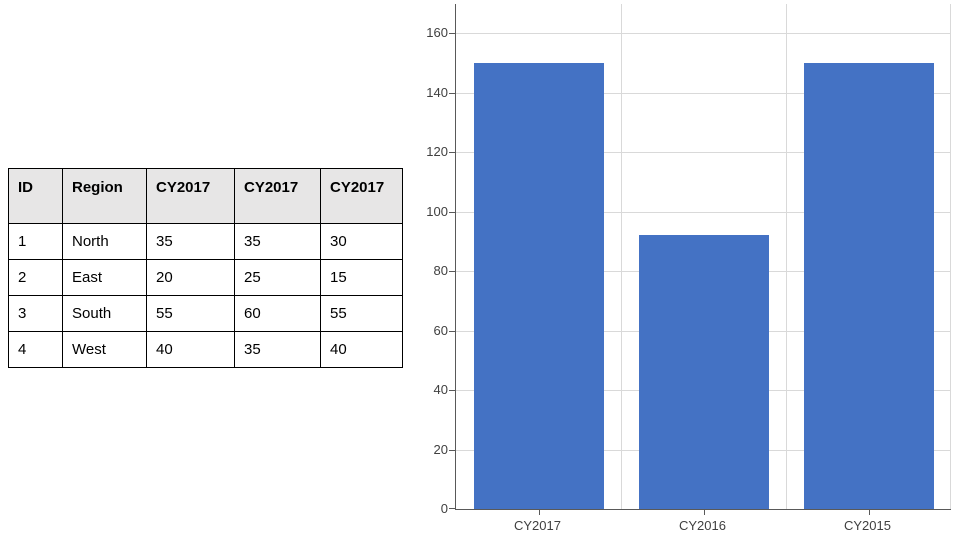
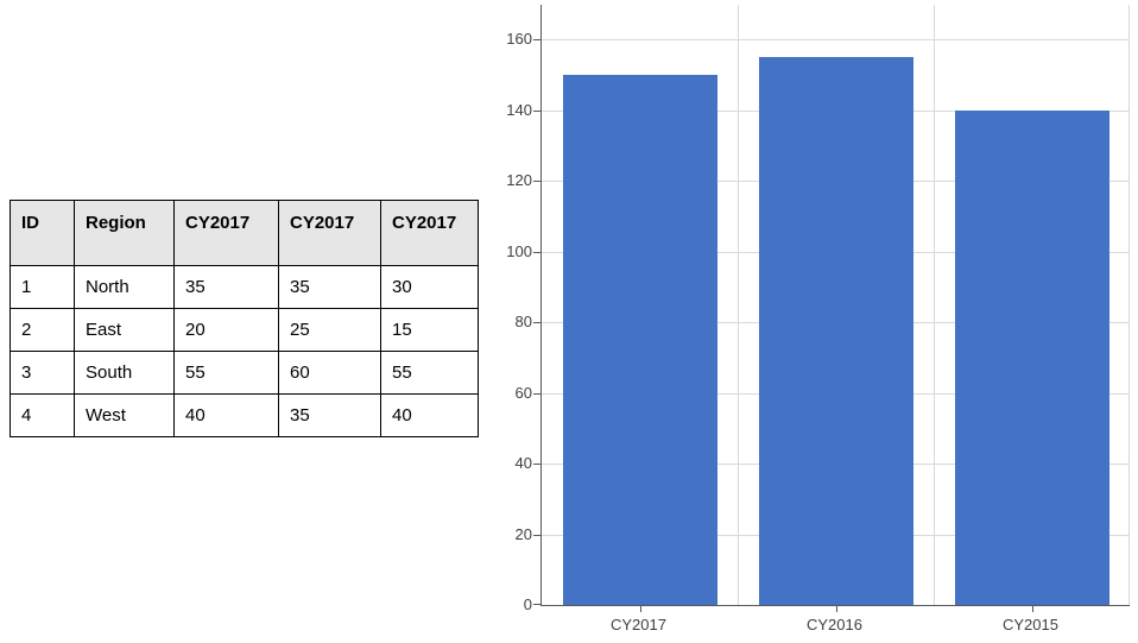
CY2016: 92 -> 155
CY2015: 150 -> 140
